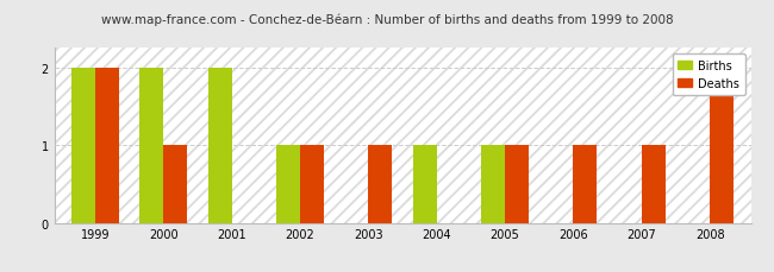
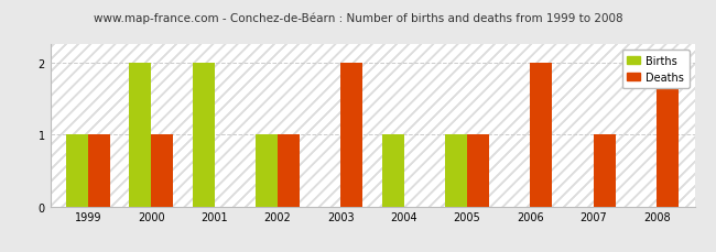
Births/1999: 2 -> 1
Deaths/1999: 2 -> 1
Deaths/2003: 1 -> 2
Deaths/2006: 1 -> 2
